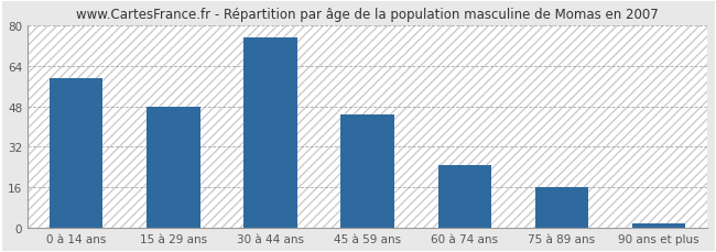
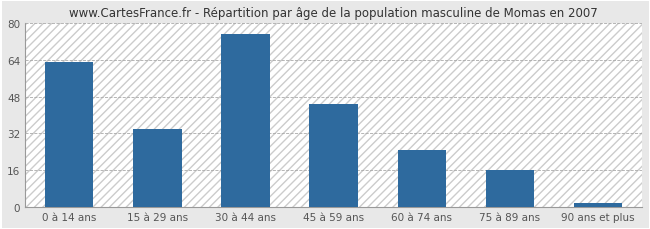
0 à 14 ans: 59 -> 63
15 à 29 ans: 48 -> 34
